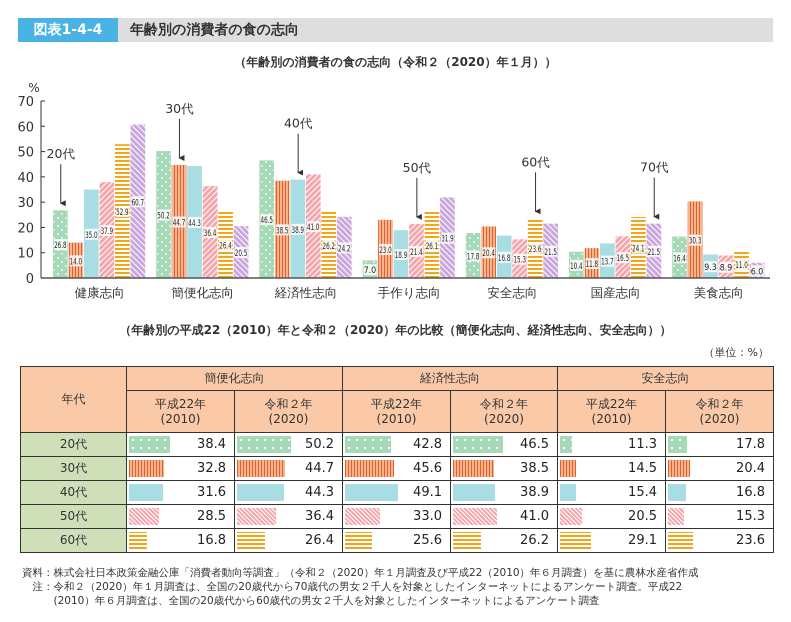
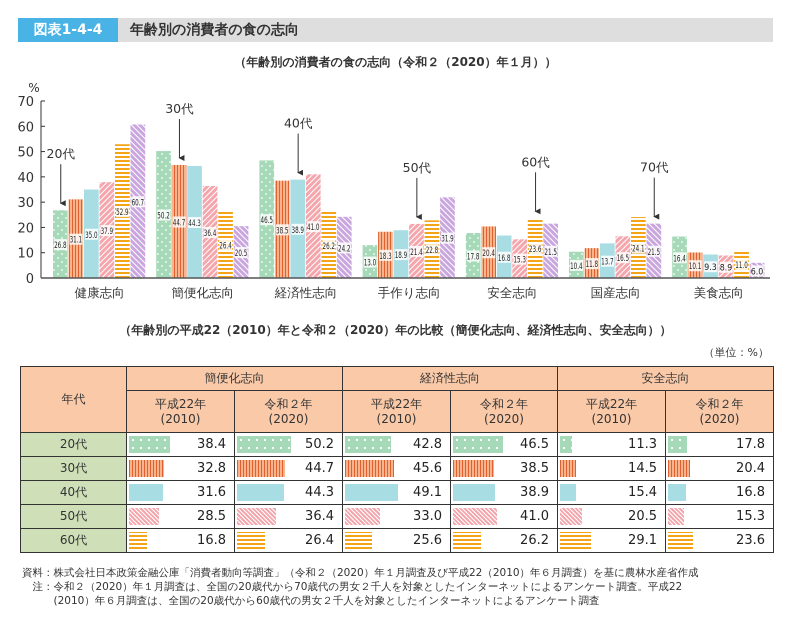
30代/健康志向: 14.0 -> 31.1
20代/手作り志向: 7.0 -> 13.0
30代/手作り志向: 23.0 -> 18.3
60代/手作り志向: 26.1 -> 22.8
30代/美食志向: 30.3 -> 10.1
